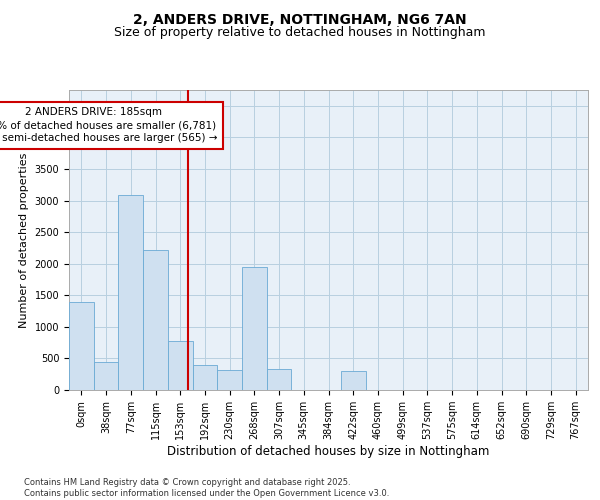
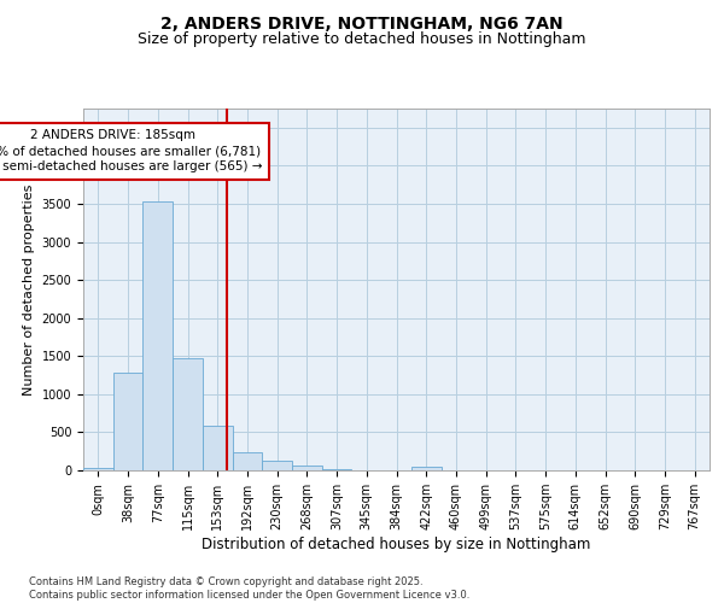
0sqm: 1400 -> 30
38sqm: 440 -> 1280
77sqm: 3080 -> 3530
115sqm: 2220 -> 1480
153sqm: 780 -> 590
192sqm: 400 -> 240
230sqm: 320 -> 130
268sqm: 1940 -> 70
307sqm: 340 -> 20
422sqm: 300 -> 50
